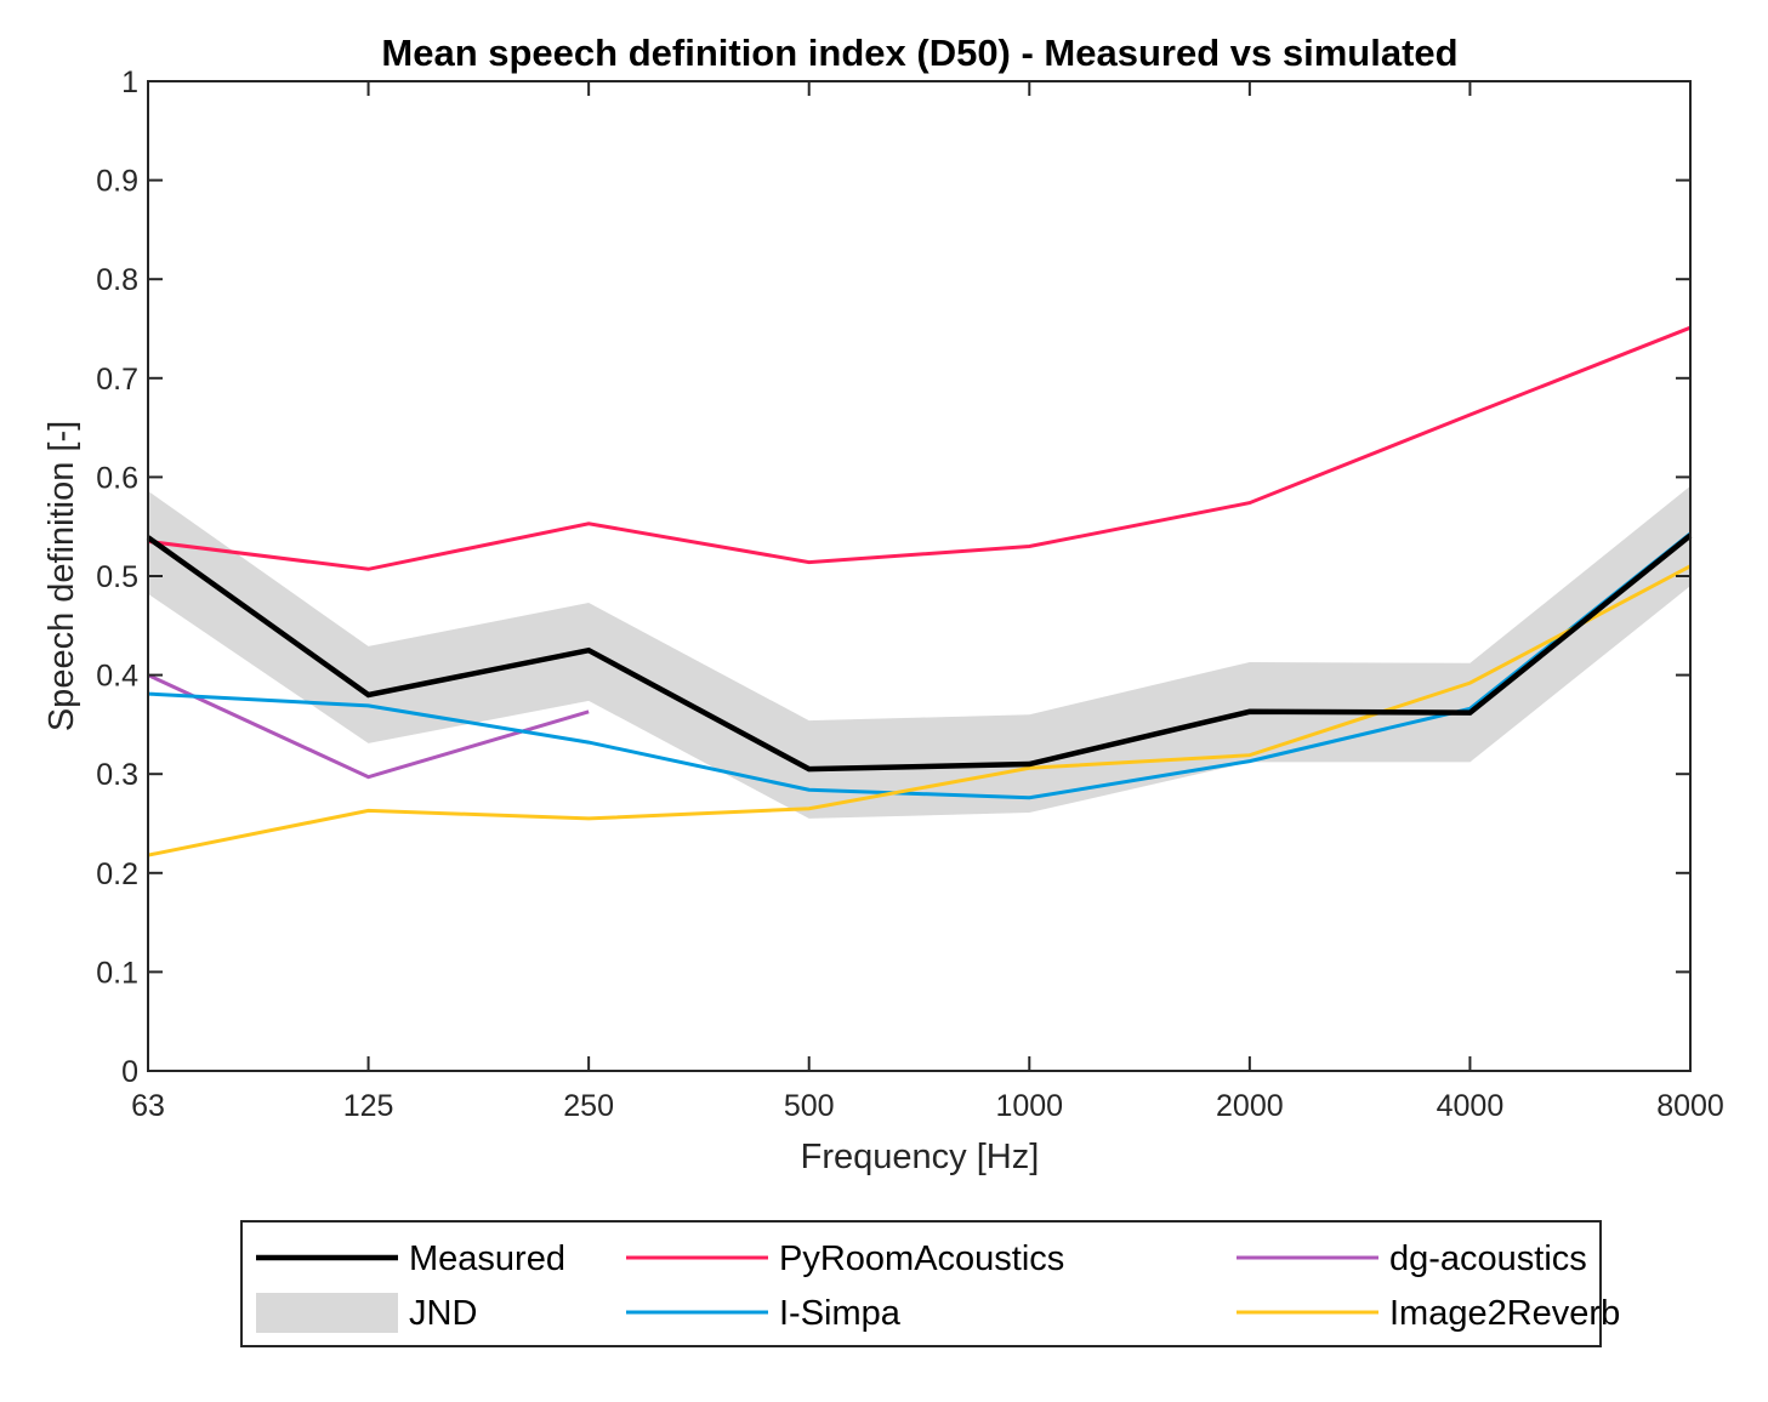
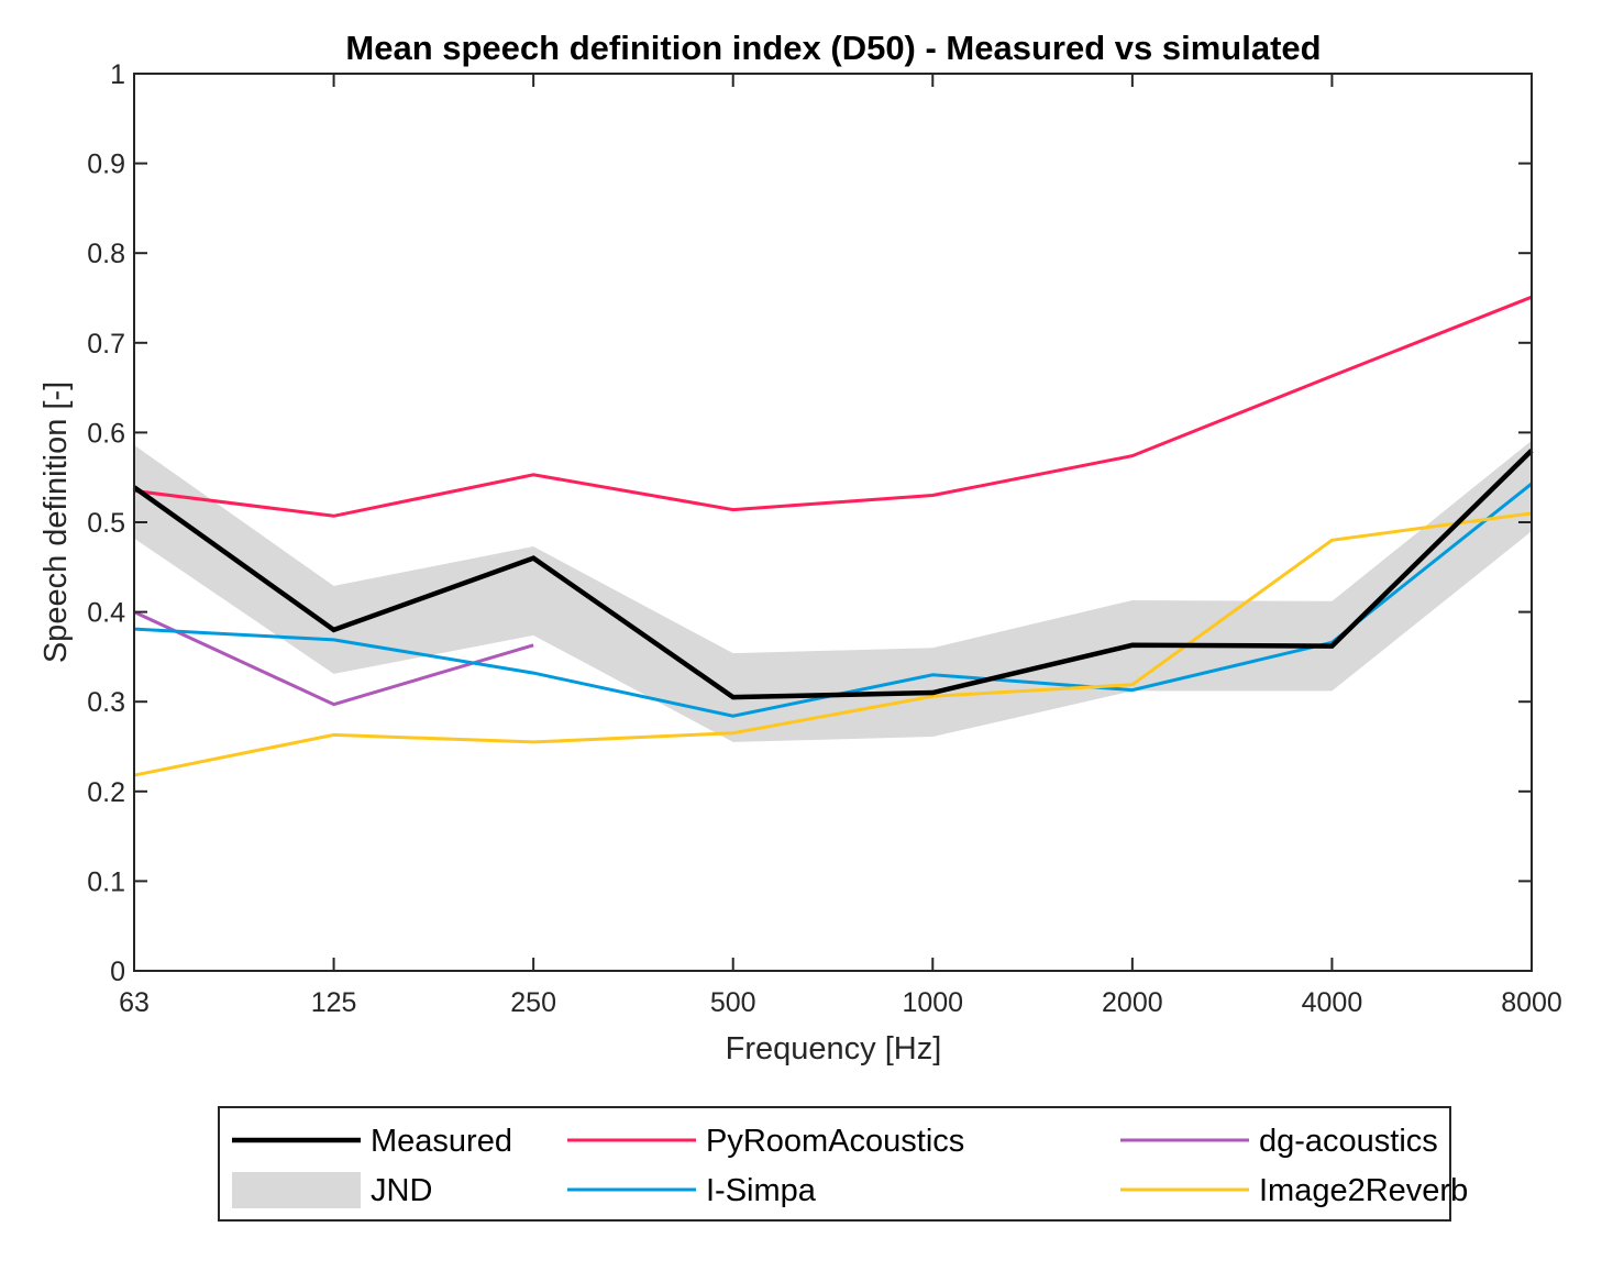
Measured/250: 0.42 -> 0.46
I-Simpa/1000: 0.28 -> 0.33
Image2Reverb/4000: 0.39 -> 0.48
Measured/8000: 0.54 -> 0.58
